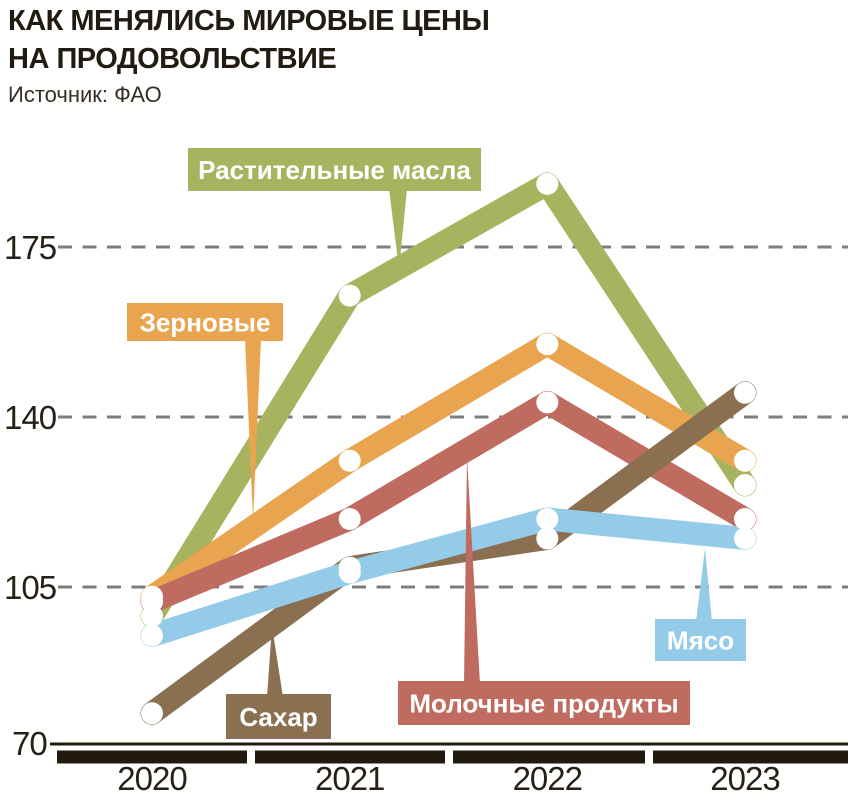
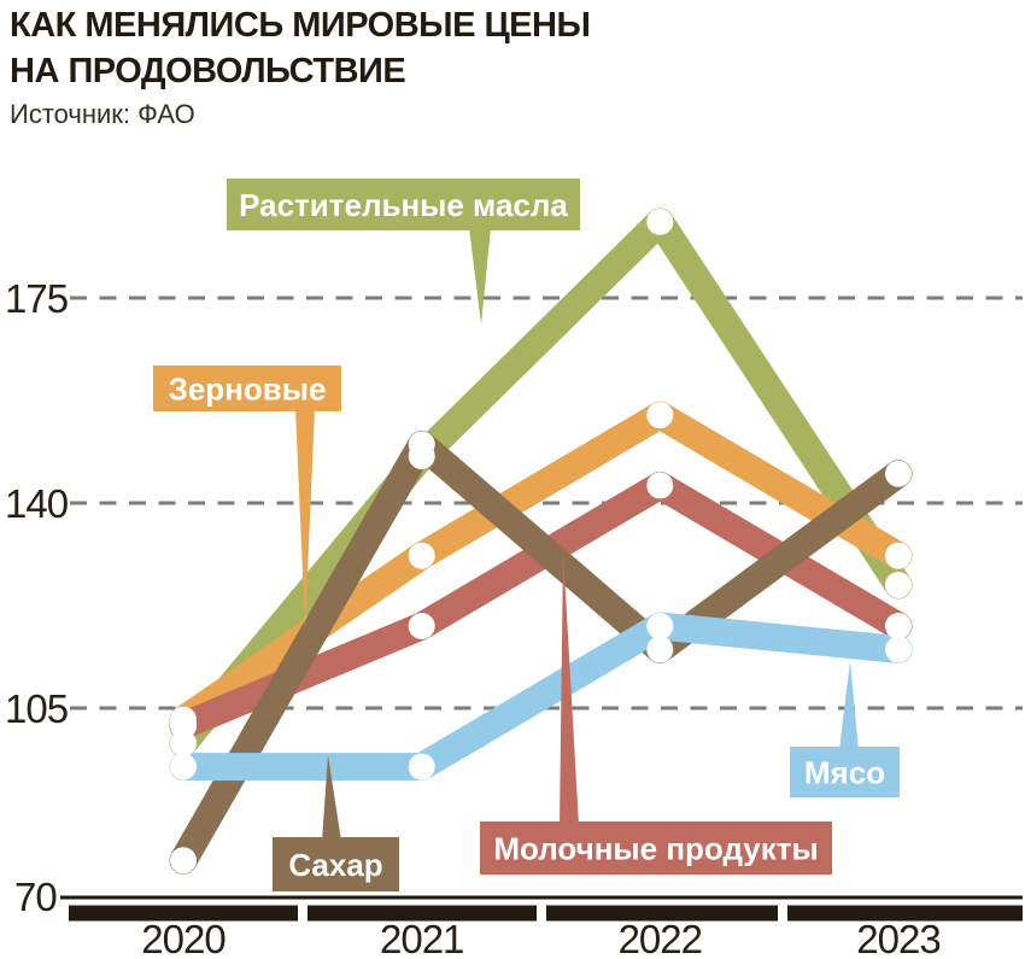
Растительные масла/2021: 165 -> 148
Сахар/2021: 109 -> 150
Мясо/2021: 108 -> 95
